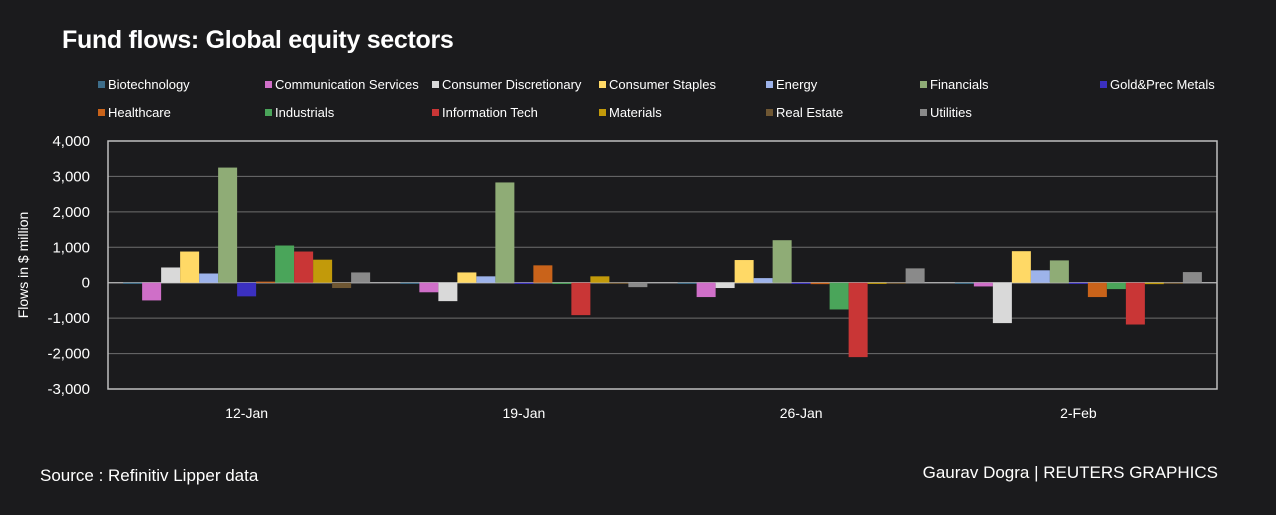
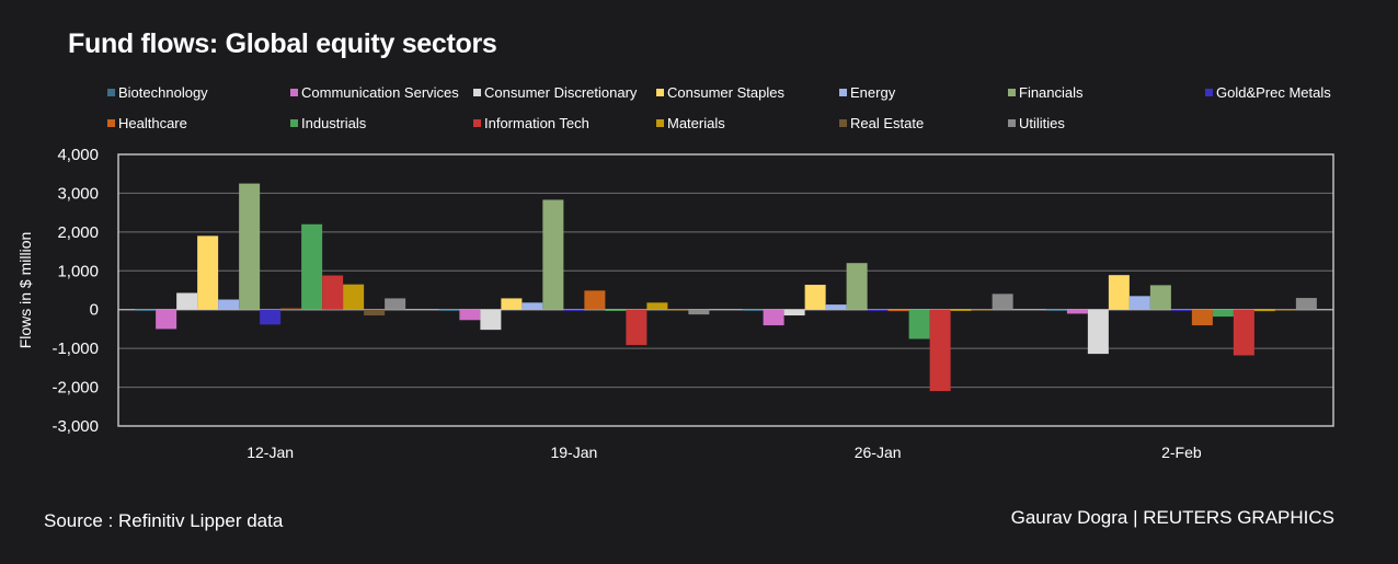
Consumer Staples/12-Jan: 900 -> 1900
Industrials/12-Jan: 1000 -> 2200
